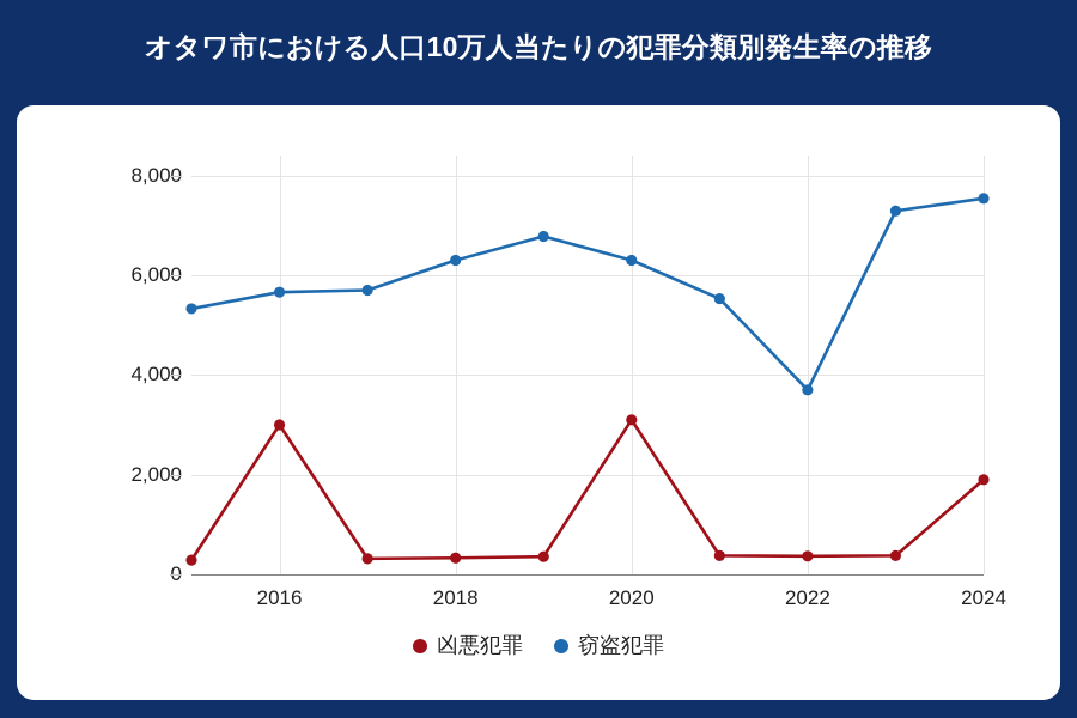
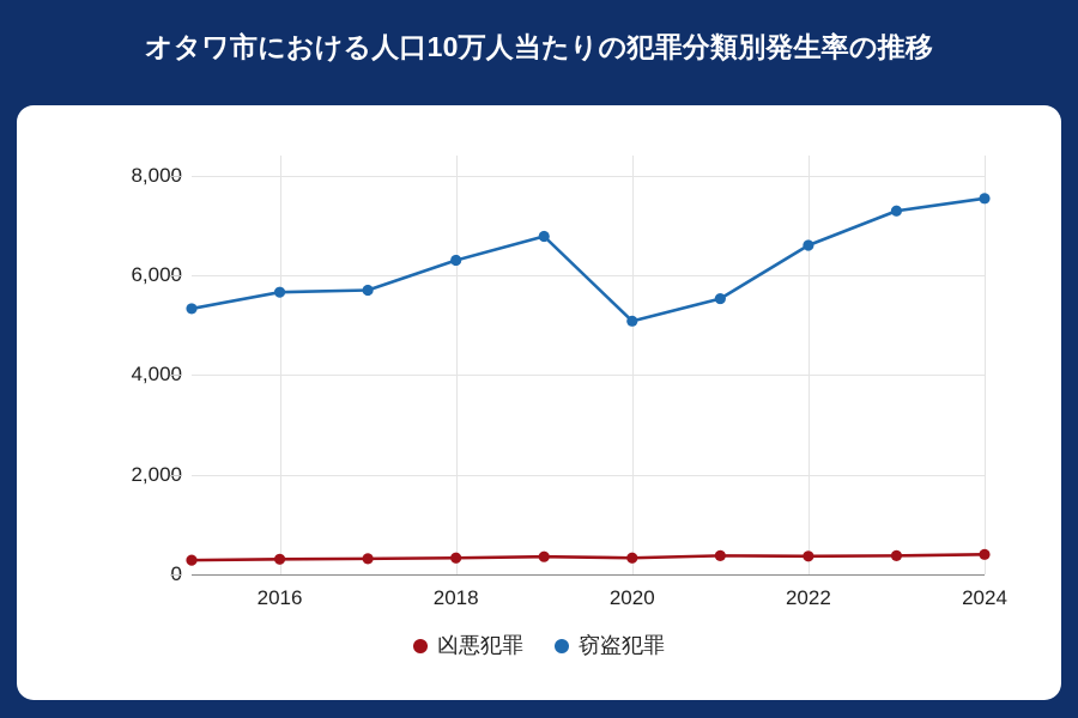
凶悪犯罪/2016: 3000 -> 300
凶悪犯罪/2020: 3100 -> 300
窃盗犯罪/2020: 6300 -> 5100
窃盗犯罪/2022: 3700 -> 6600
凶悪犯罪/2024: 1900 -> 400
